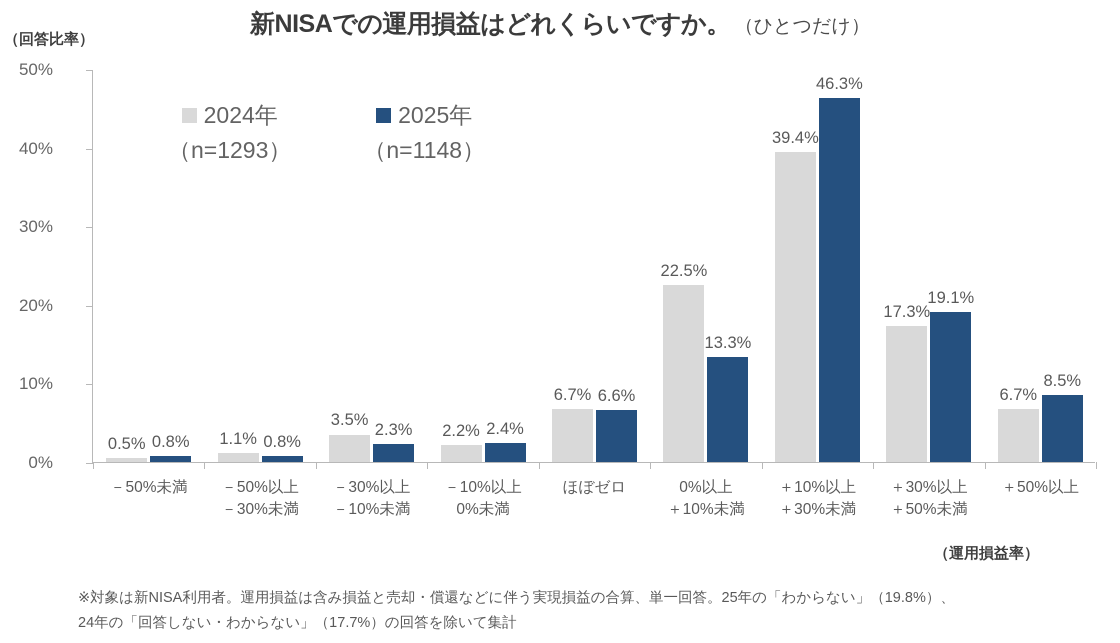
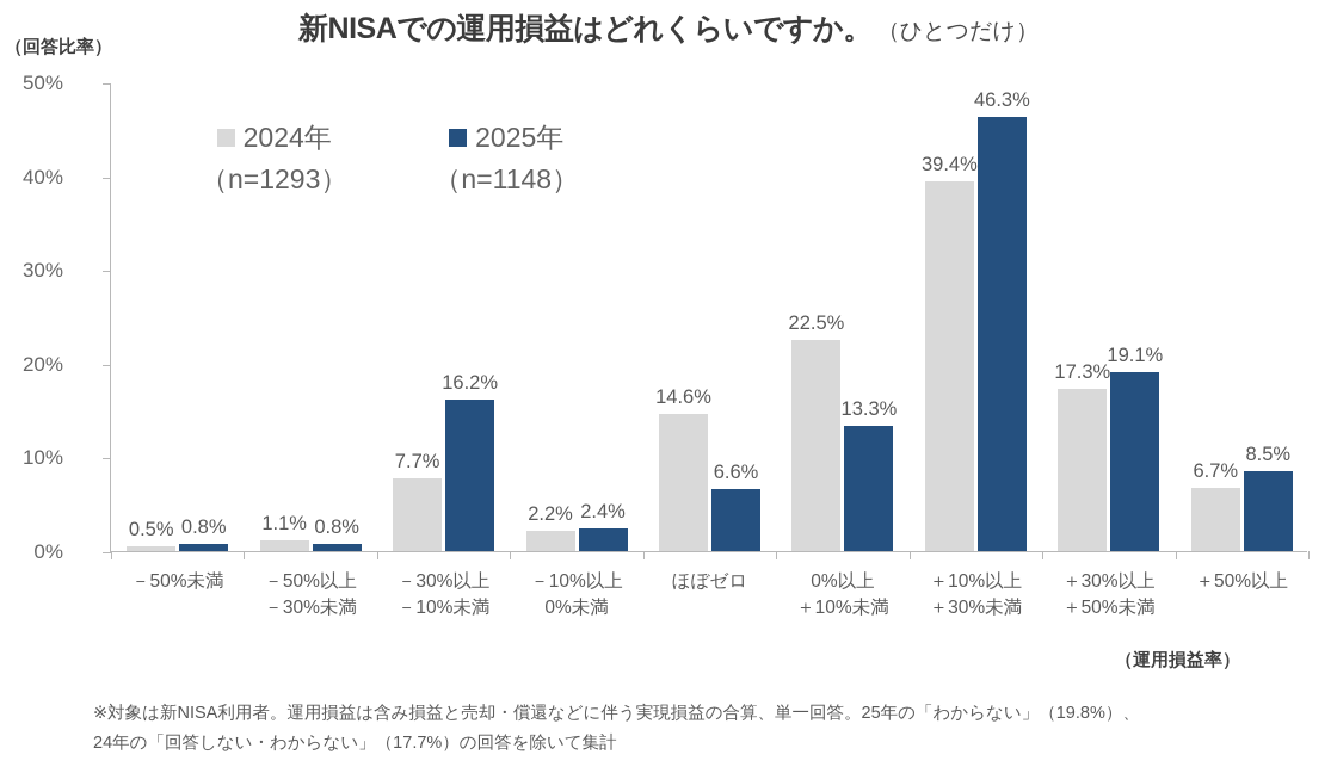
2024年/－30%以上 －10%未満: 3.5% -> 7.7%
2025年/－30%以上 －10%未満: 2.3% -> 16.2%
2024年/ほぼゼロ: 6.7% -> 14.6%
